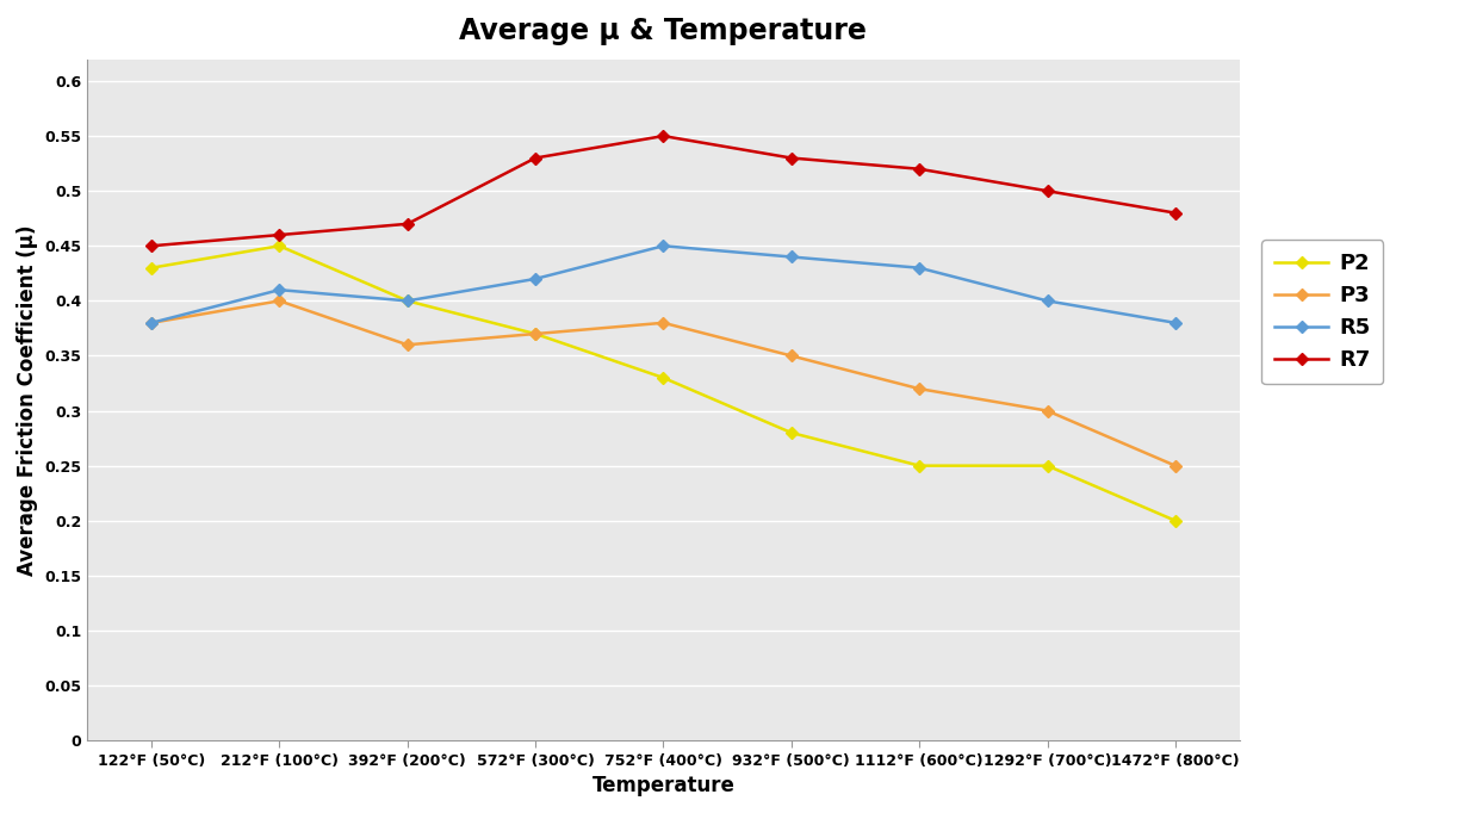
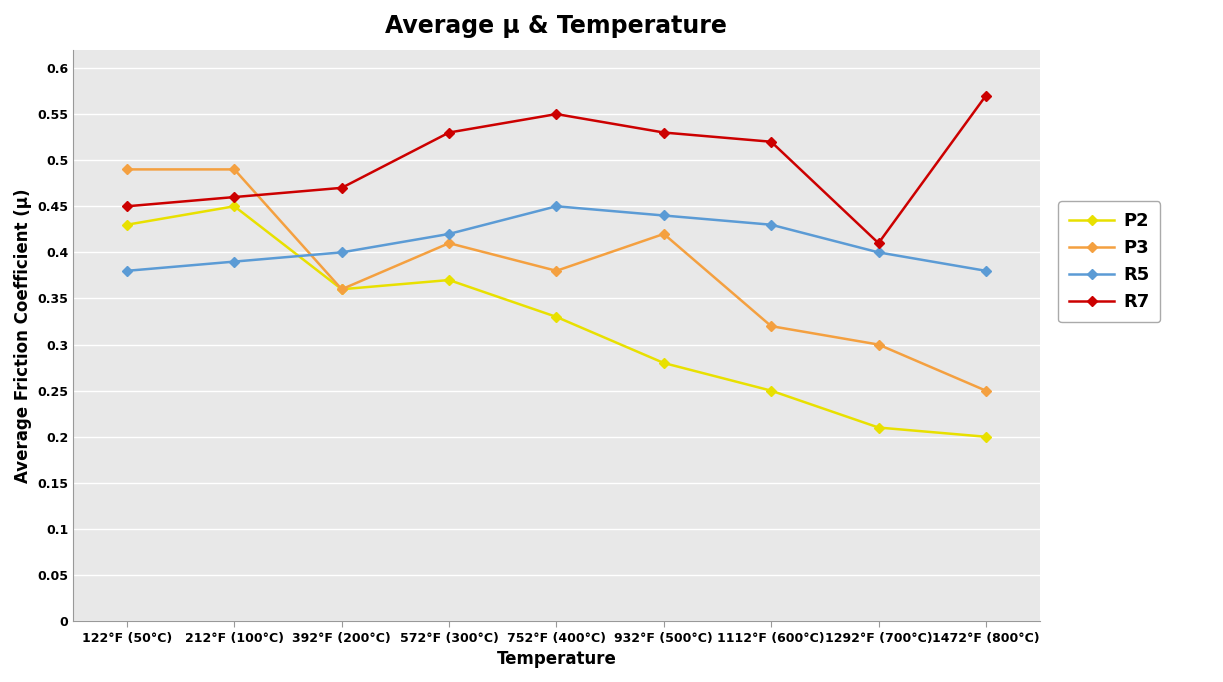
P3/122°F (50°C): 0.38 -> 0.49
P3/212°F (100°C): 0.40 -> 0.49
R5/212°F (100°C): 0.41 -> 0.39
P2/392°F (200°C): 0.40 -> 0.36
P3/572°F (300°C): 0.37 -> 0.41
P3/932°F (500°C): 0.35 -> 0.42
P2/1292°F (700°C): 0.25 -> 0.21
R7/1292°F (700°C): 0.50 -> 0.41
R7/1472°F (800°C): 0.48 -> 0.57
